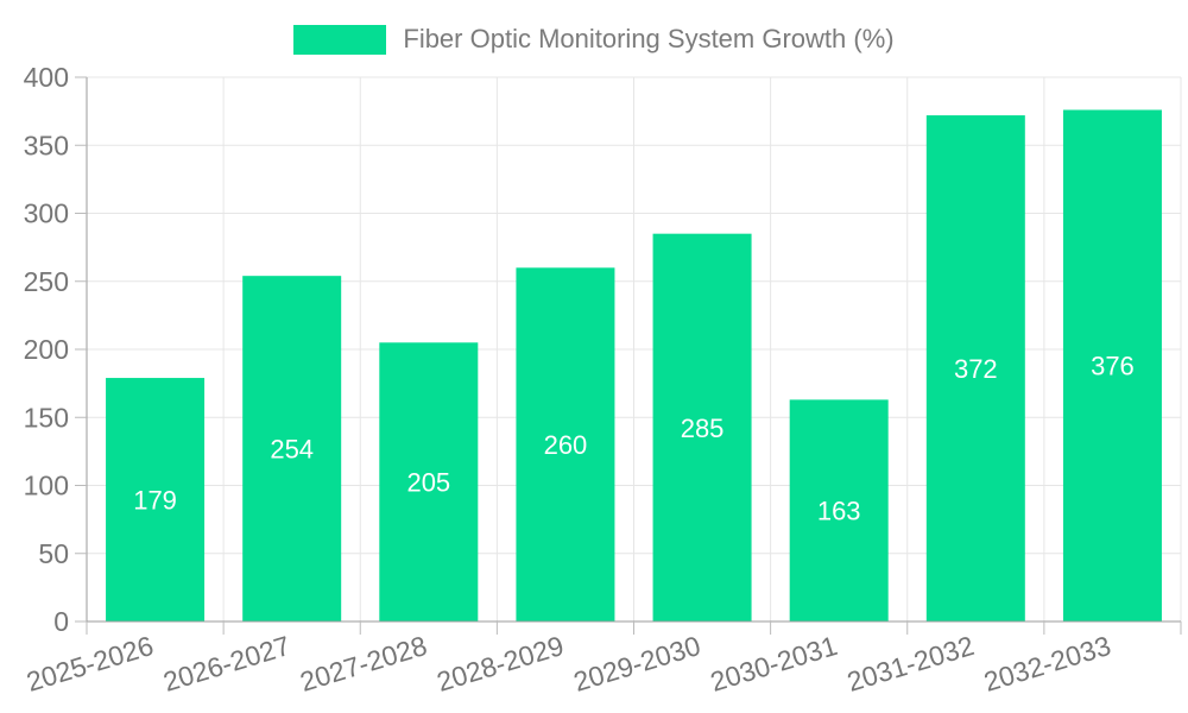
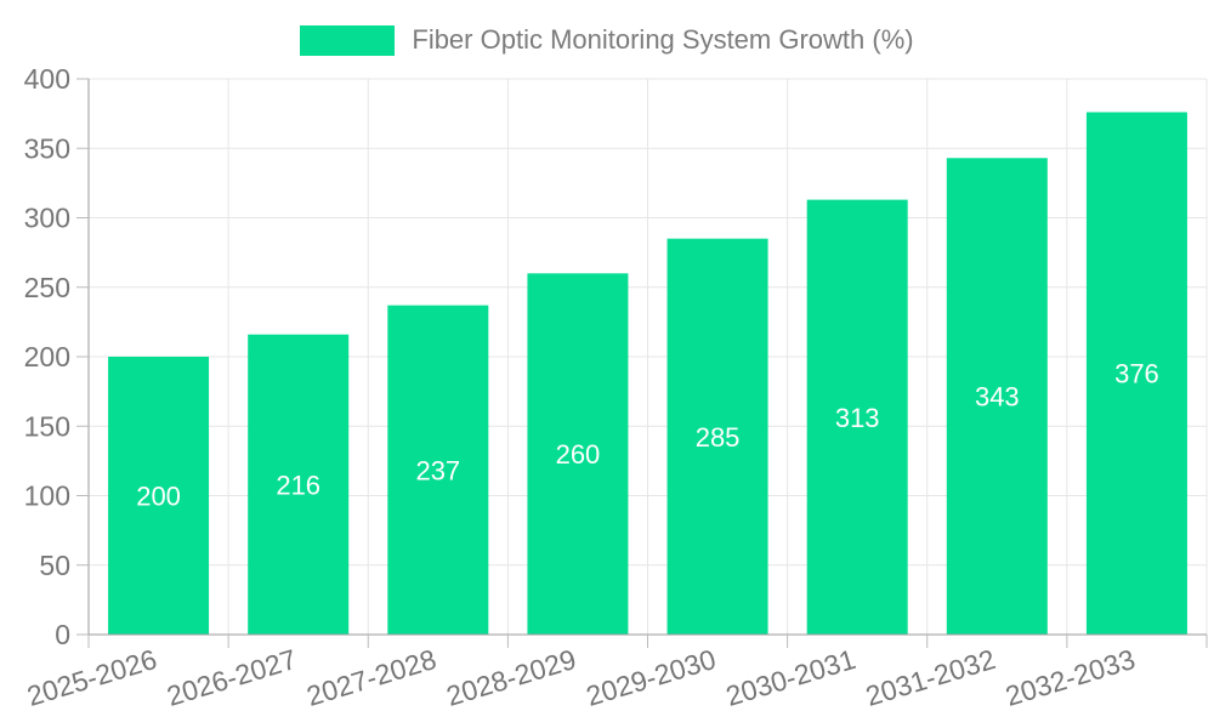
2025-2026: 179 -> 200
2026-2027: 254 -> 216
2027-2028: 205 -> 237
2030-2031: 163 -> 313
2031-2032: 372 -> 343
